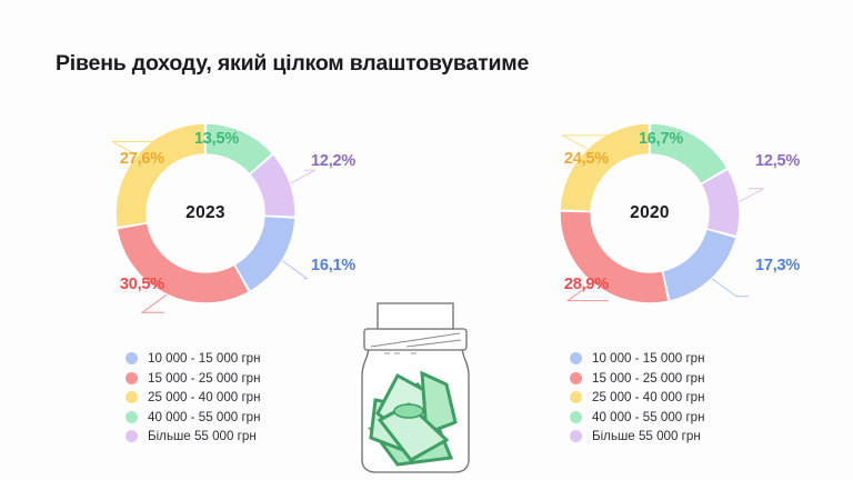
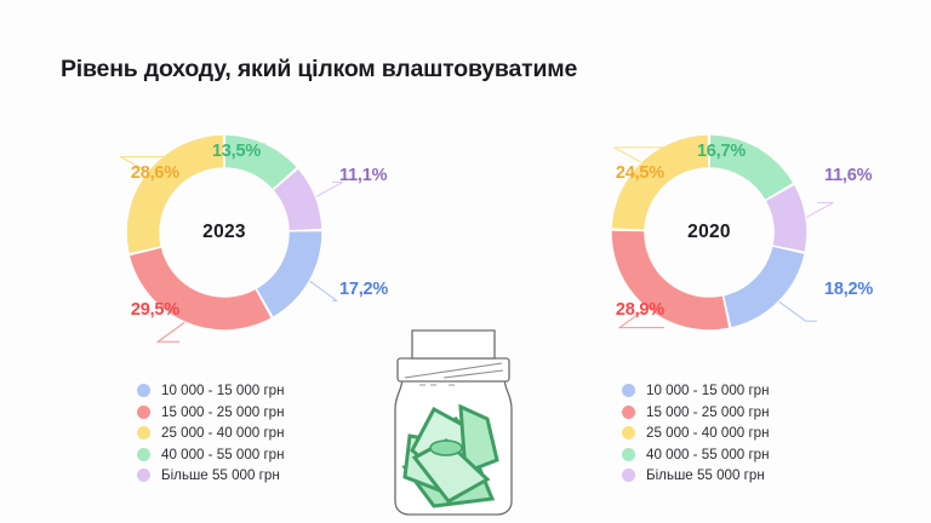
2023/Більше 55 000 грн: 12,2% -> 11,1%
2023/10 000 - 15 000 грн: 16,1% -> 17,2%
2023/15 000 - 25 000 грн: 30,5% -> 29,5%
2023/25 000 - 40 000 грн: 27,6% -> 28,6%
2020/Більше 55 000 грн: 12,5% -> 11,6%
2020/10 000 - 15 000 грн: 17,3% -> 18,2%
